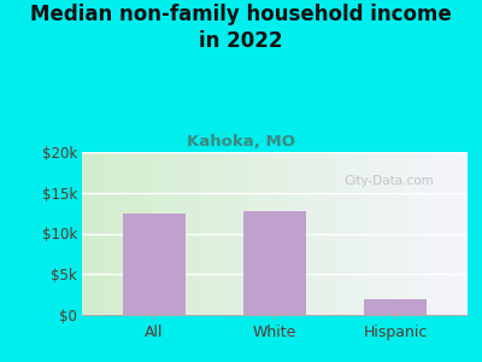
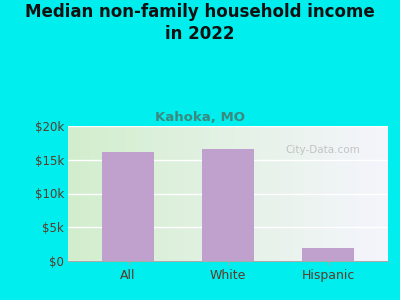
All: $12.4k -> $16.2k
White: $12.8k -> $16.6k
